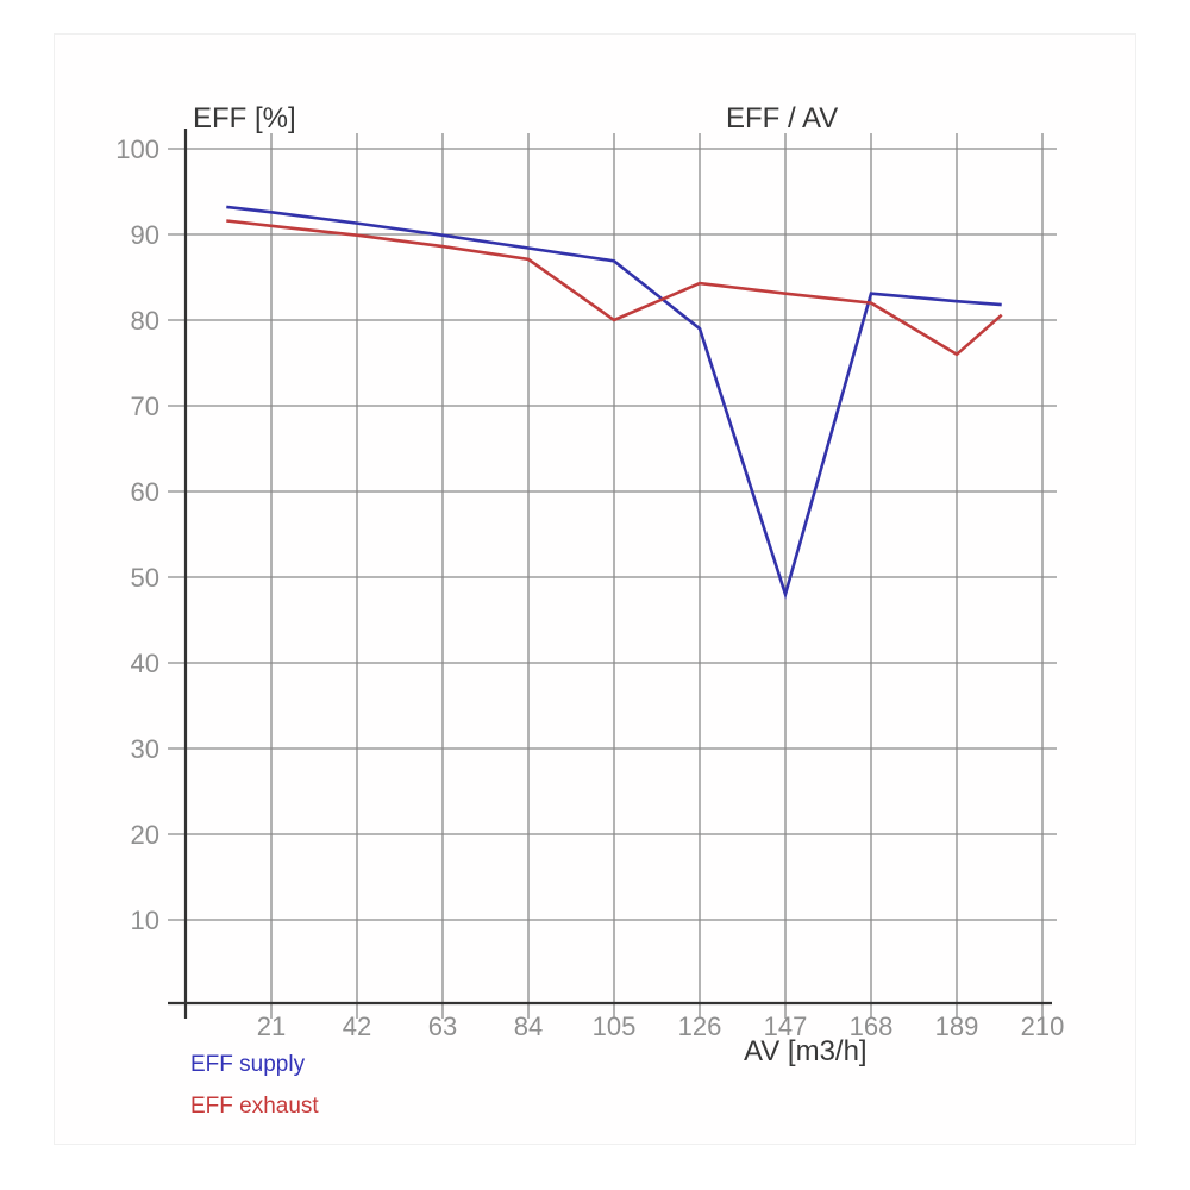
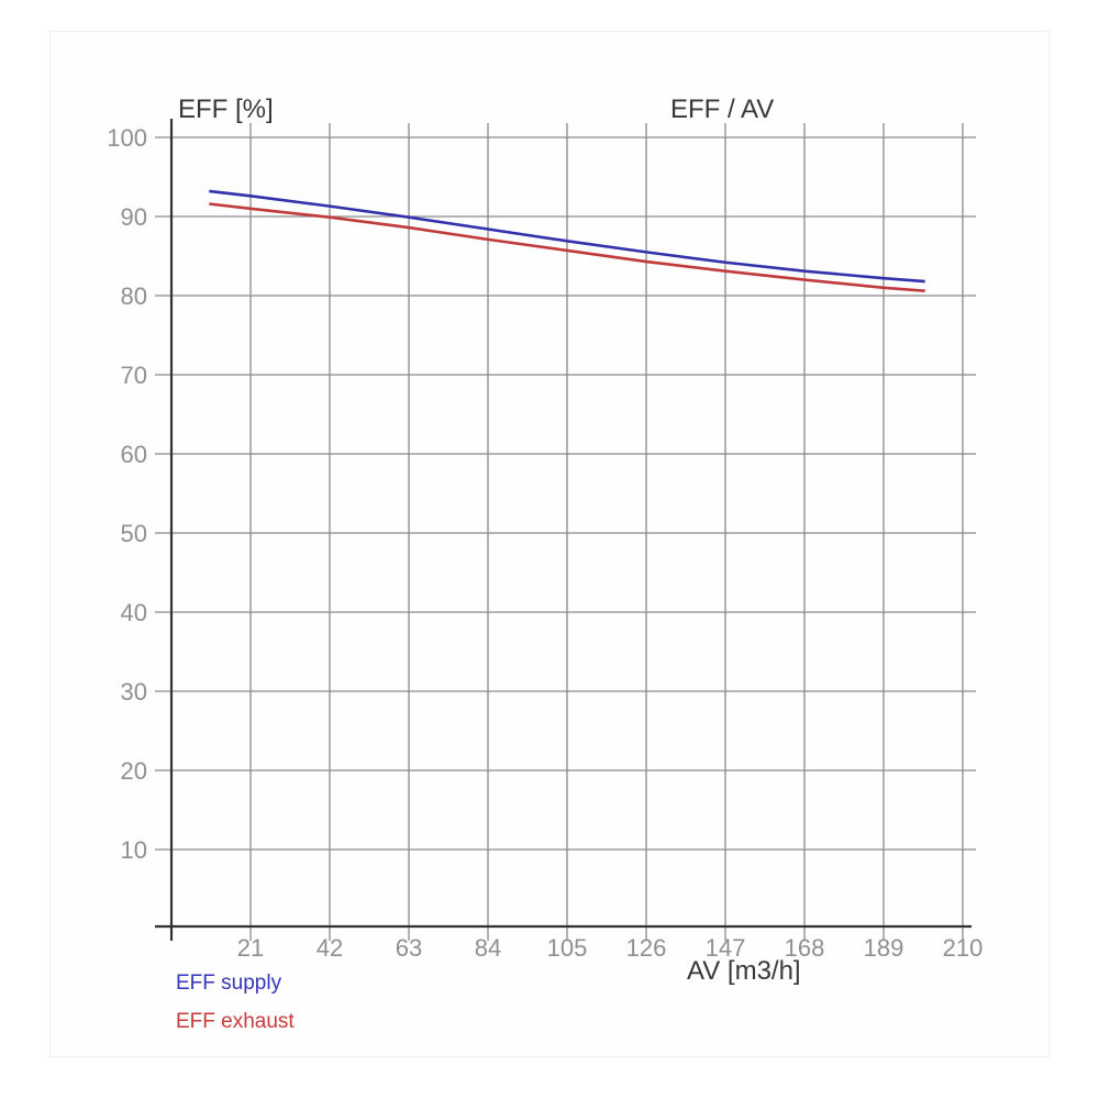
EFF exhaust/105: 80 -> 86
EFF supply/126: 79 -> 86
EFF supply/147: 48 -> 84
EFF exhaust/189: 76 -> 81
